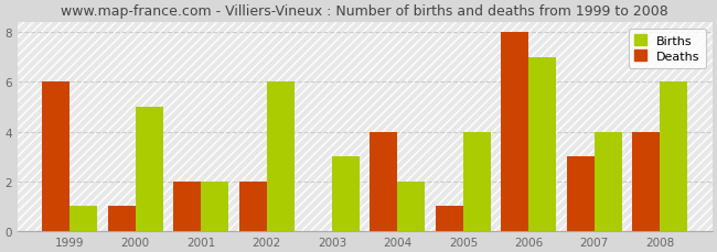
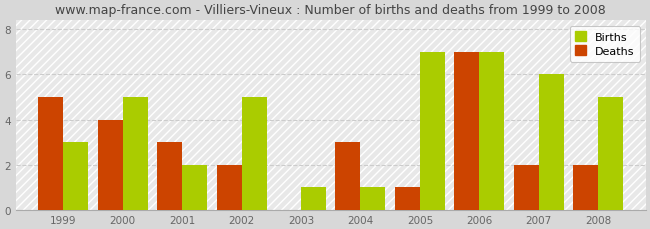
Deaths/1999: 6 -> 5
Births/1999: 1 -> 3
Deaths/2000: 1 -> 4
Deaths/2001: 2 -> 3
Births/2002: 6 -> 5
Births/2003: 3 -> 1
Deaths/2004: 4 -> 3
Births/2004: 2 -> 1
Births/2005: 4 -> 7
Deaths/2006: 8 -> 7
Deaths/2007: 3 -> 2
Births/2007: 4 -> 6
Deaths/2008: 4 -> 2
Births/2008: 6 -> 5
